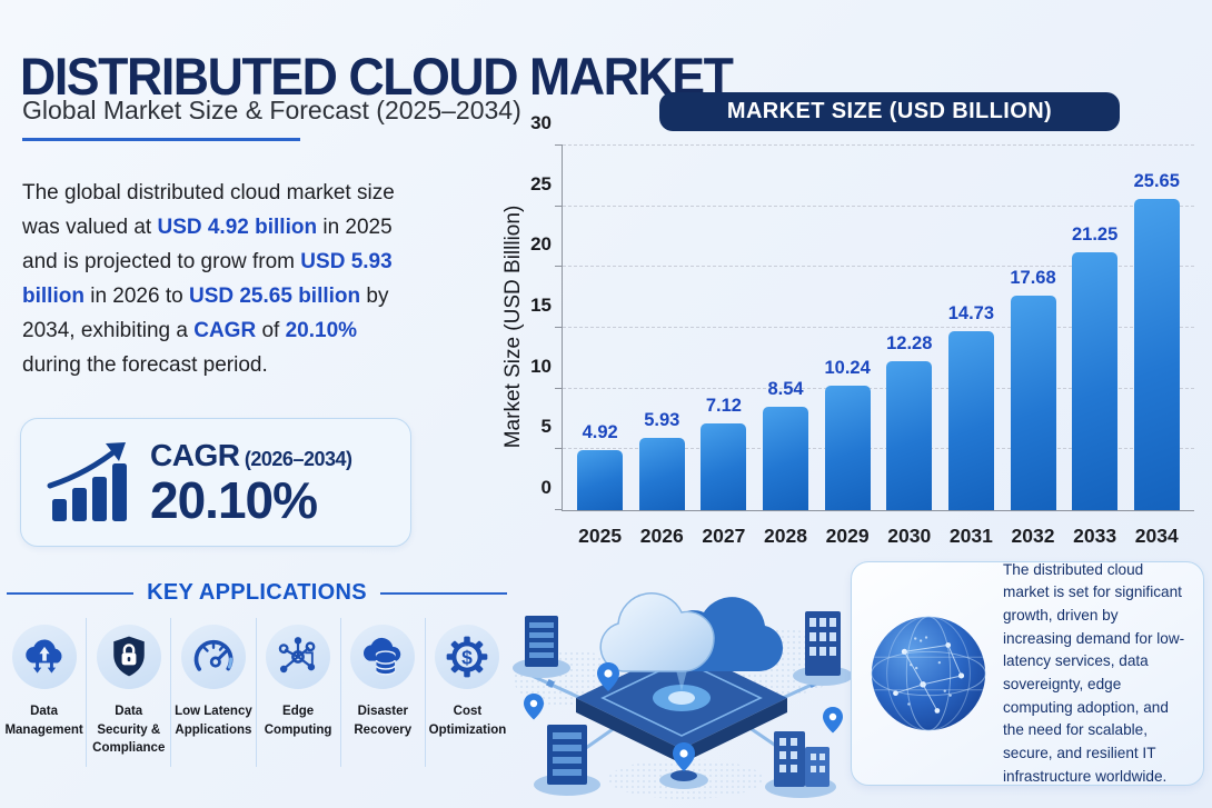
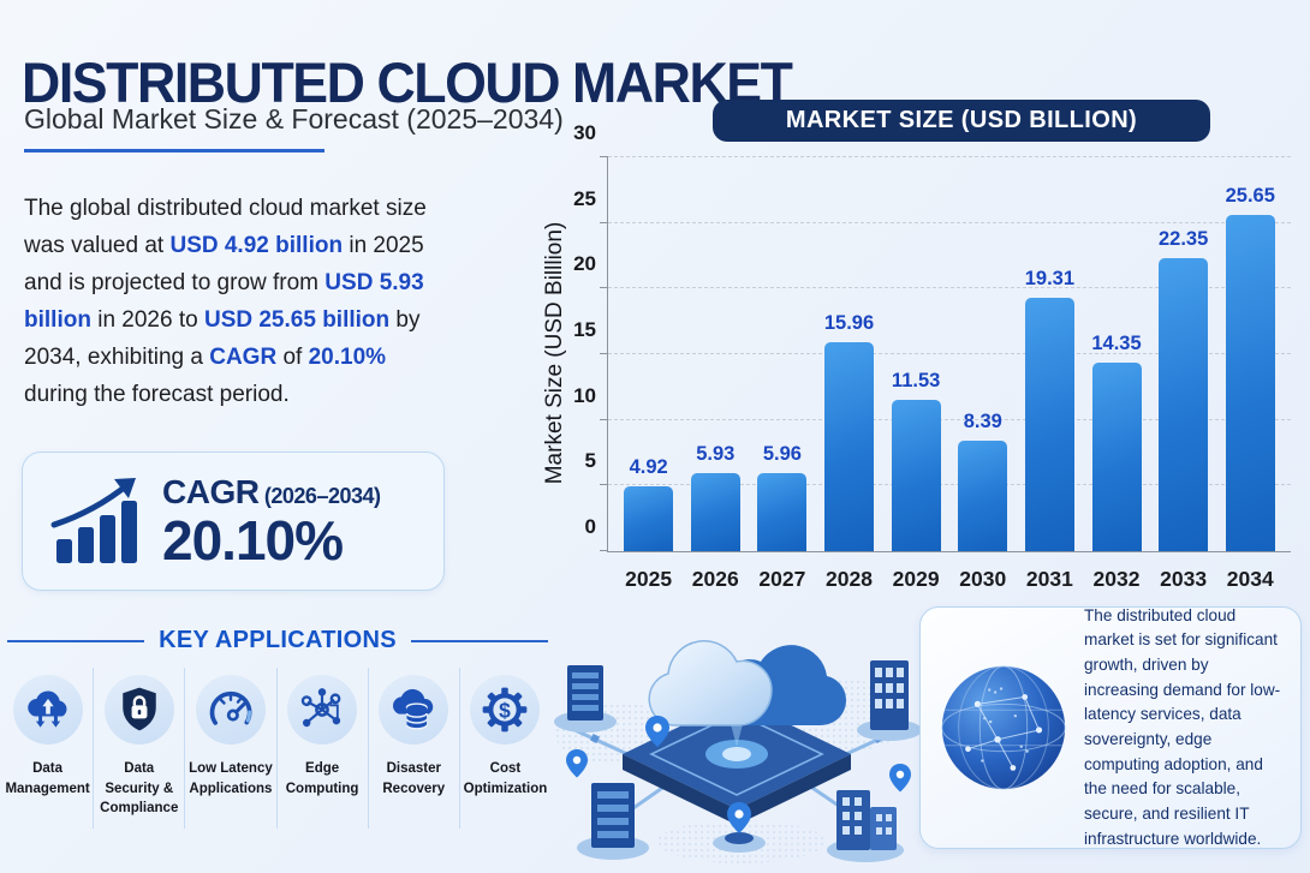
2027: 7.12 -> 5.96
2028: 8.54 -> 15.96
2029: 10.24 -> 11.53
2030: 12.28 -> 8.39
2031: 14.73 -> 19.31
2032: 17.68 -> 14.35
2033: 21.25 -> 22.35
